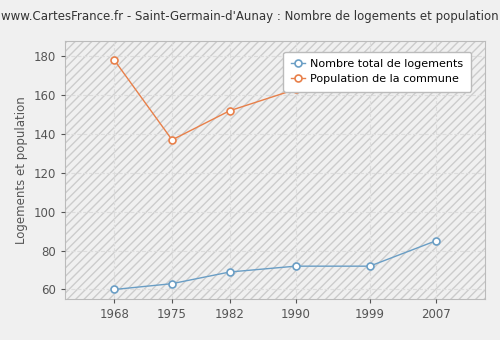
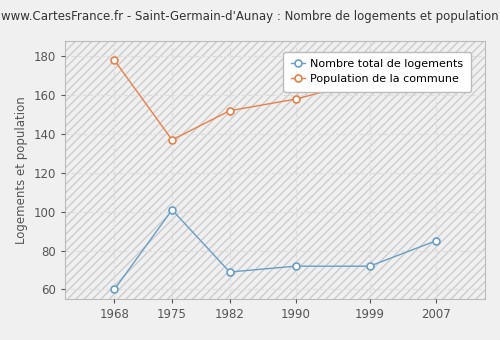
Nombre total de logements/1975: 63 -> 101
Population de la commune/1990: 163 -> 158
